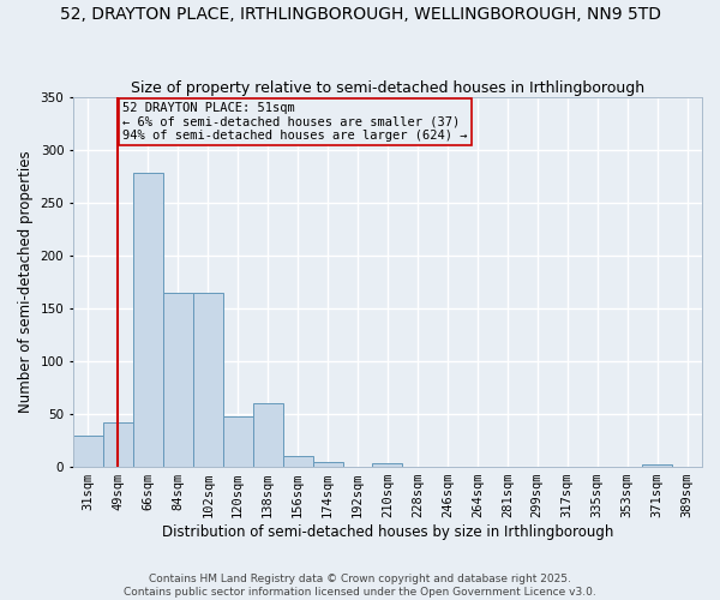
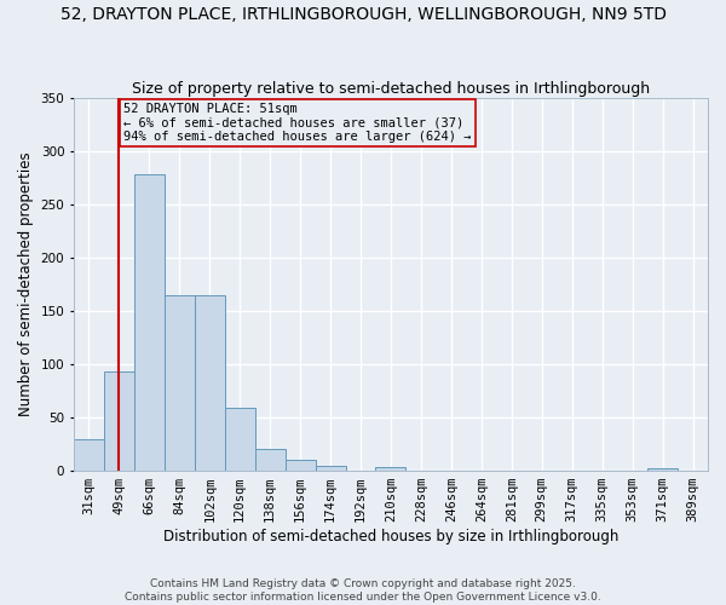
49sqm: 42 -> 93
120sqm: 48 -> 59
138sqm: 60 -> 21
